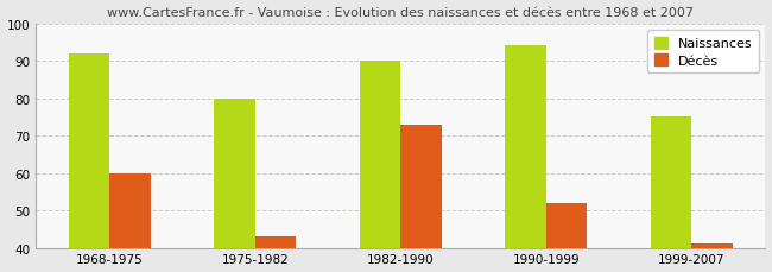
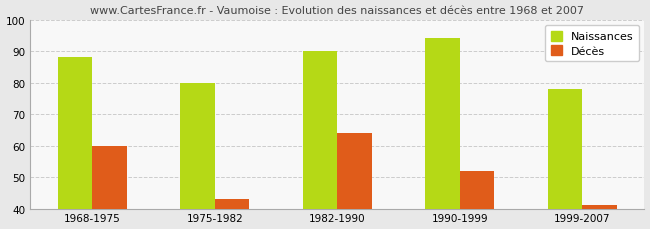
Naissances/1968-1975: 92 -> 88
Décès/1982-1990: 73 -> 64
Naissances/1999-2007: 75 -> 78
